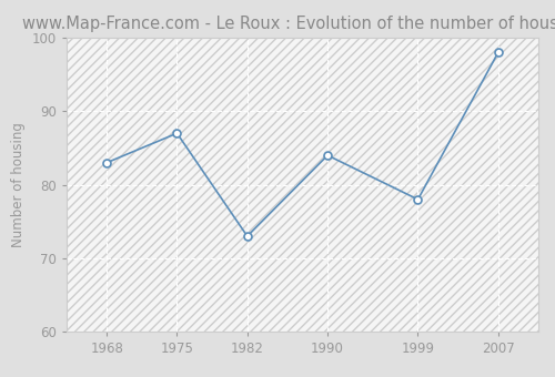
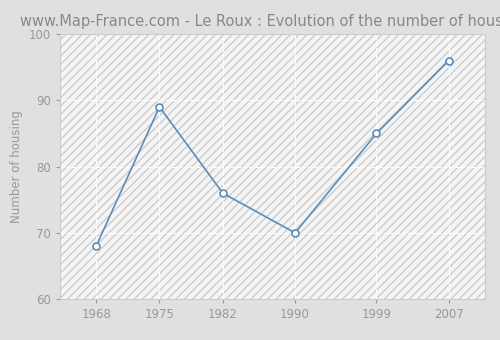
1968: 83 -> 68
1975: 87 -> 89
1982: 73 -> 76
1990: 84 -> 70
1999: 78 -> 85
2007: 98 -> 96
